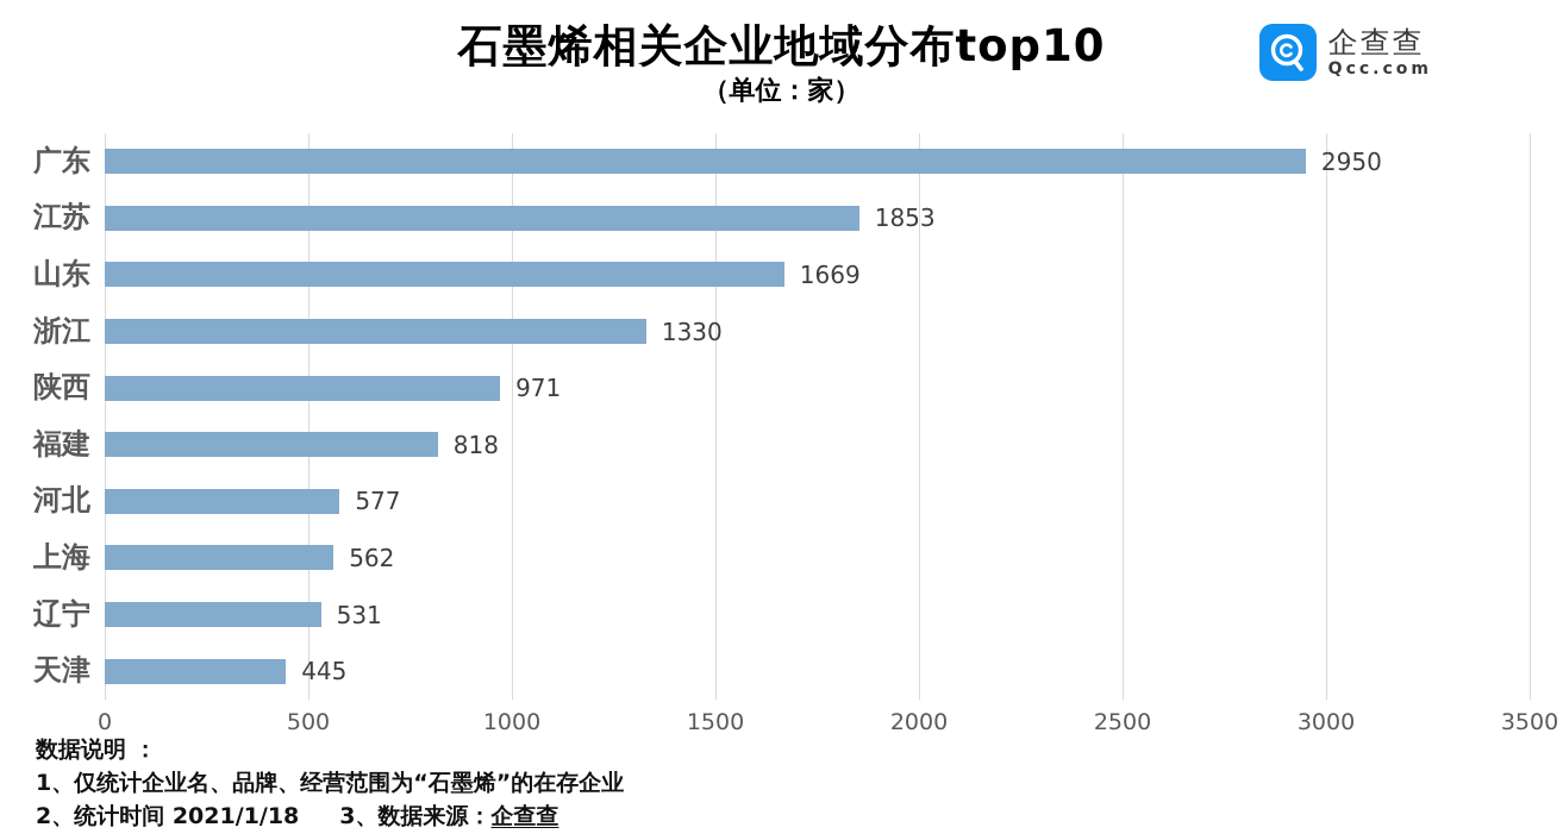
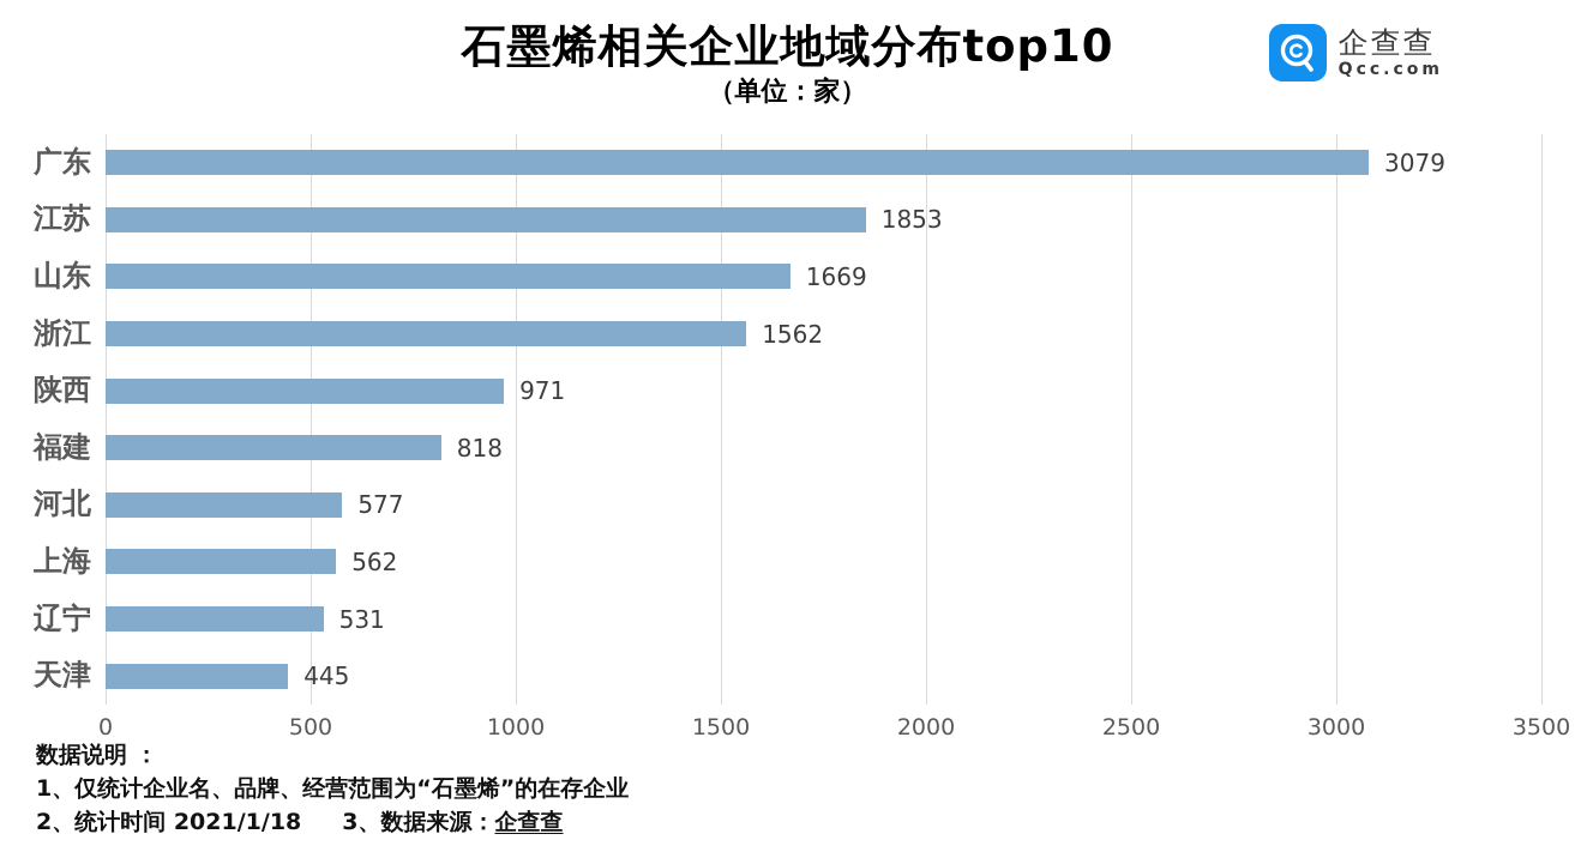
广东: 2950 -> 3079
浙江: 1330 -> 1562
